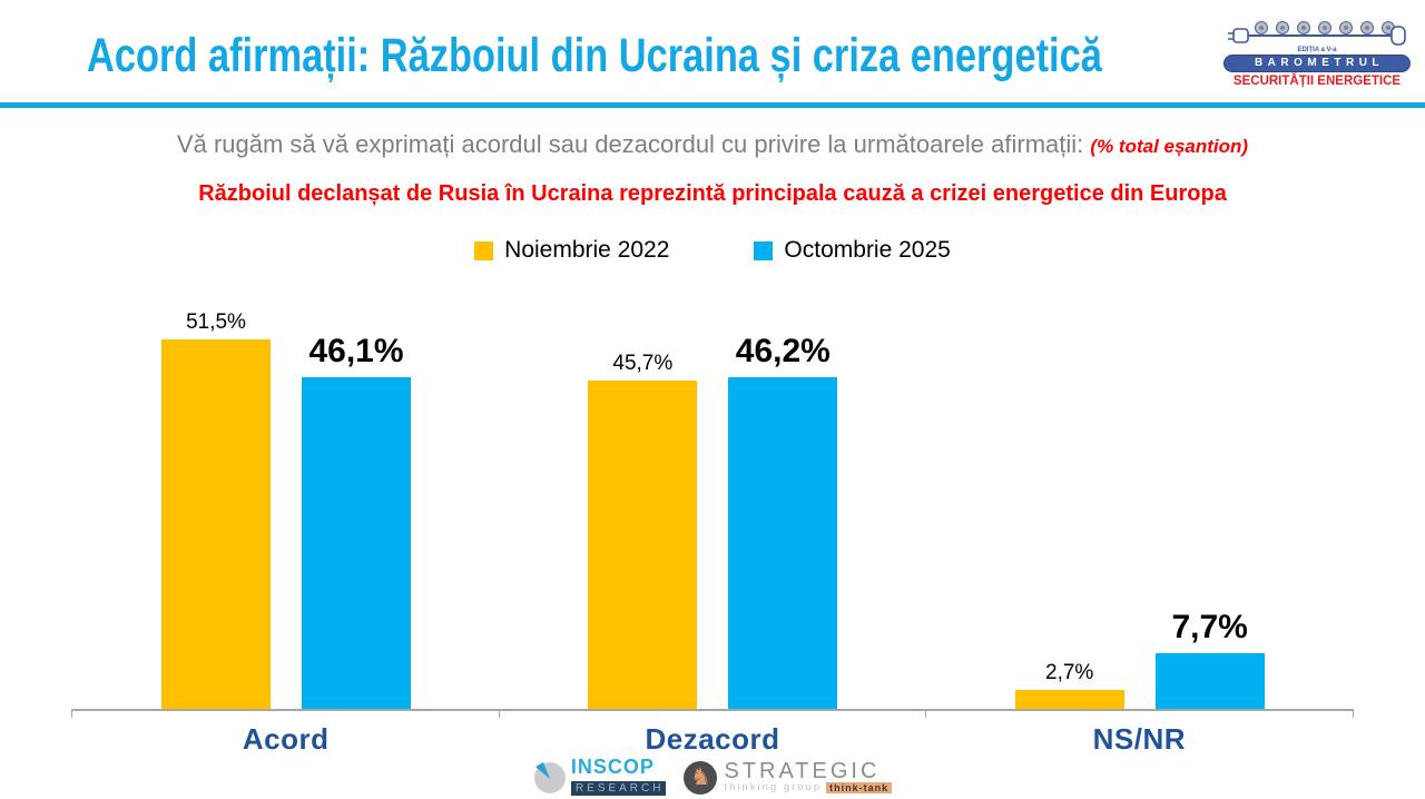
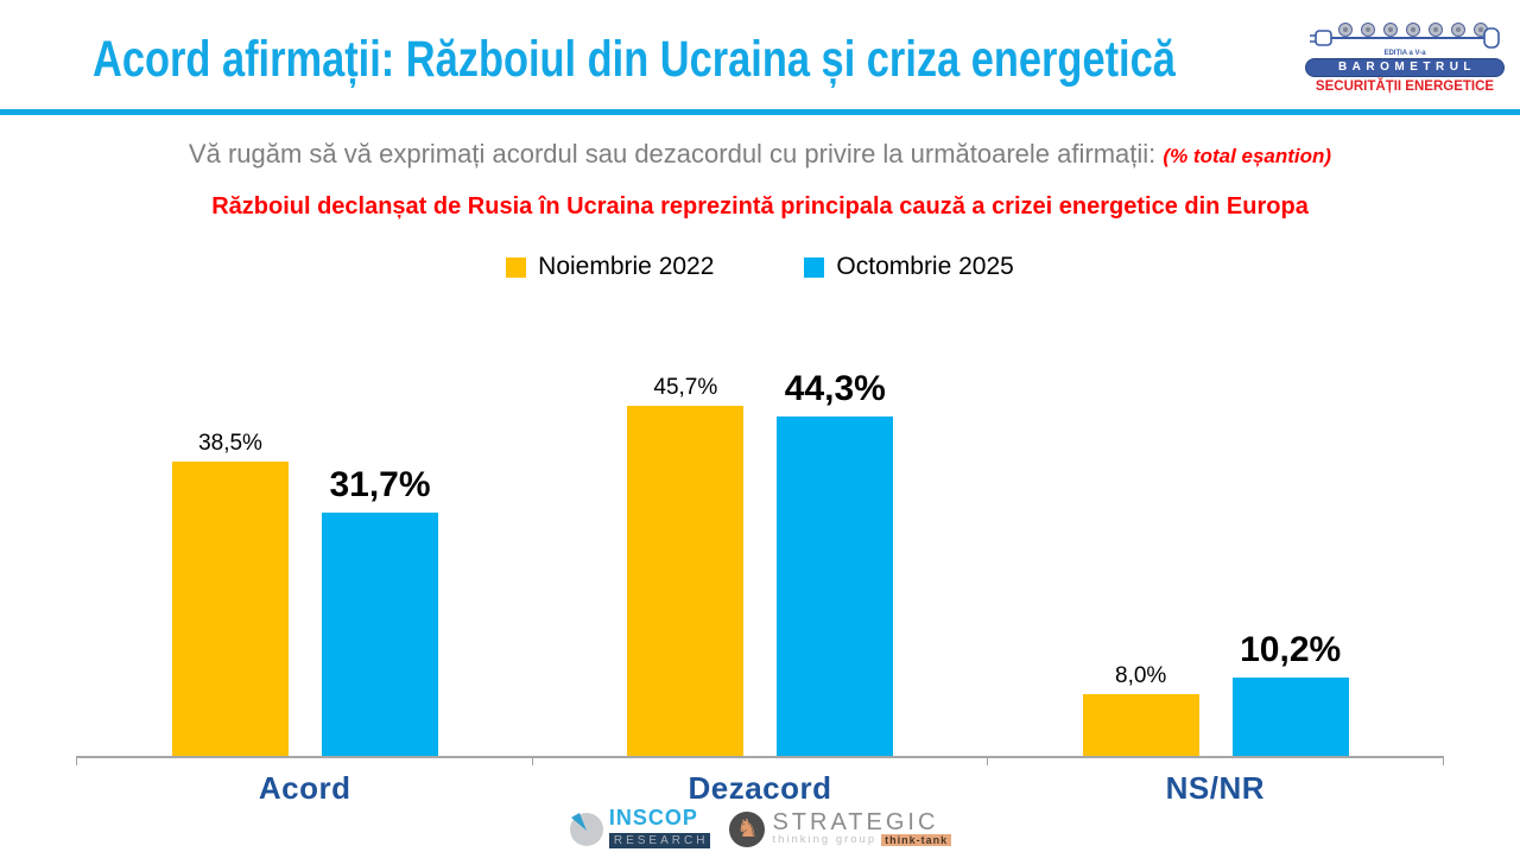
Noiembrie 2022/Acord: 51,5% -> 38,5%
Octombrie 2025/Acord: 46,1% -> 31,7%
Octombrie 2025/Dezacord: 46,2% -> 44,3%
Noiembrie 2022/NS/NR: 2,7% -> 8,0%
Octombrie 2025/NS/NR: 7,7% -> 10,2%
